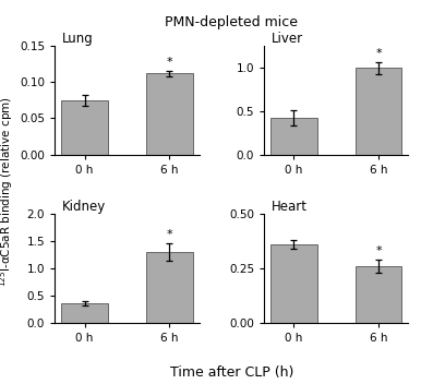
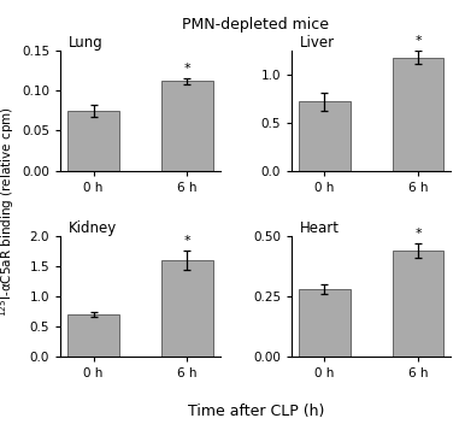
Liver/0 h: 0.42 -> 0.72
Liver/6 h: 1.00 -> 1.18
Kidney/0 h: 0.35 -> 0.69
Kidney/6 h: 1.30 -> 1.60
Heart/0 h: 0.36 -> 0.28
Heart/6 h: 0.26 -> 0.44
